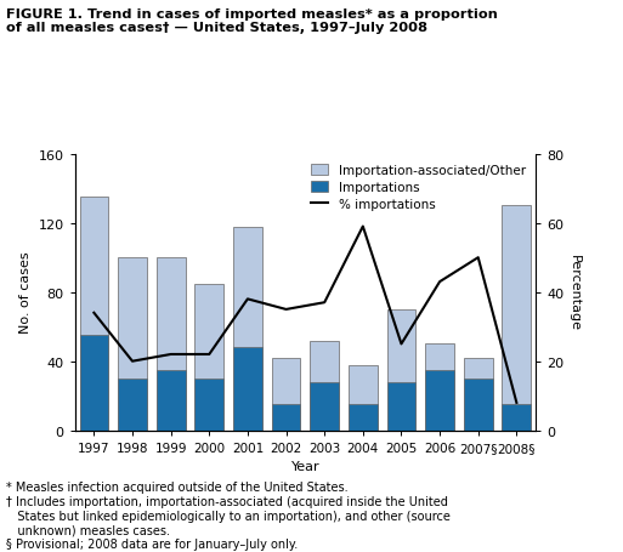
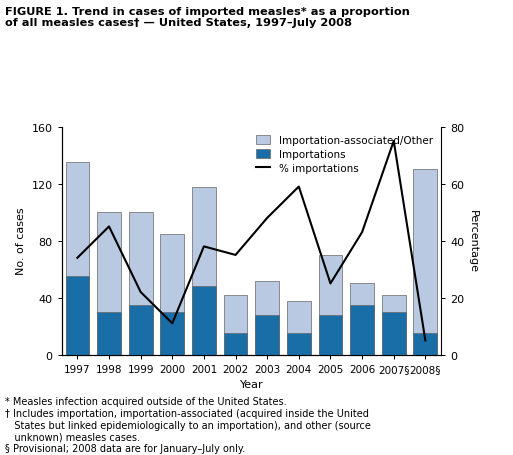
% importations/1998: 20 -> 45
% importations/2000: 22 -> 11
% importations/2003: 37 -> 48
% importations/2007§: 50 -> 75
% importations/2008§: 8 -> 5
